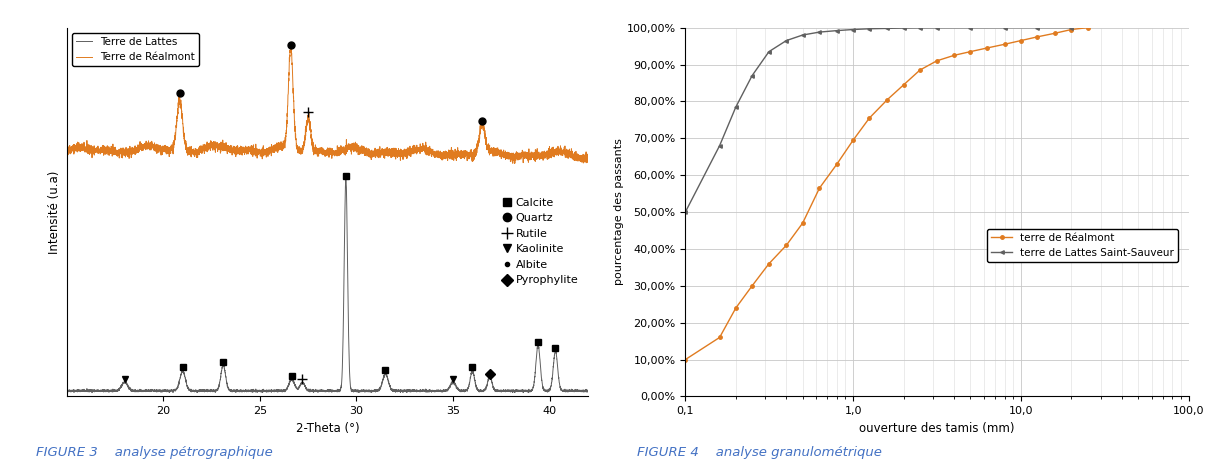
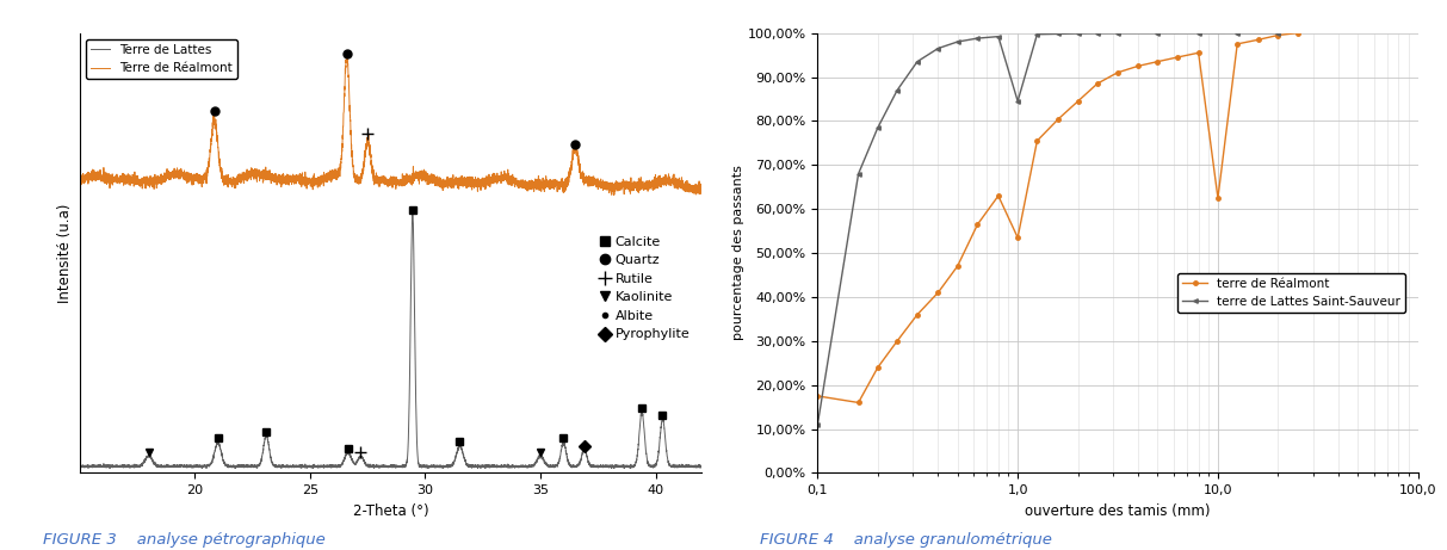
terre de Réalmont/0,1: 10,0% -> 17,5%
terre de Lattes Saint-Sauveur/0,1: 50,0% -> 11,0%
terre de Réalmont/1,0: 69,5% -> 53,5%
terre de Lattes Saint-Sauveur/1,0: 99,5% -> 84,5%
terre de Réalmont/10,0: 96,5% -> 62,5%
